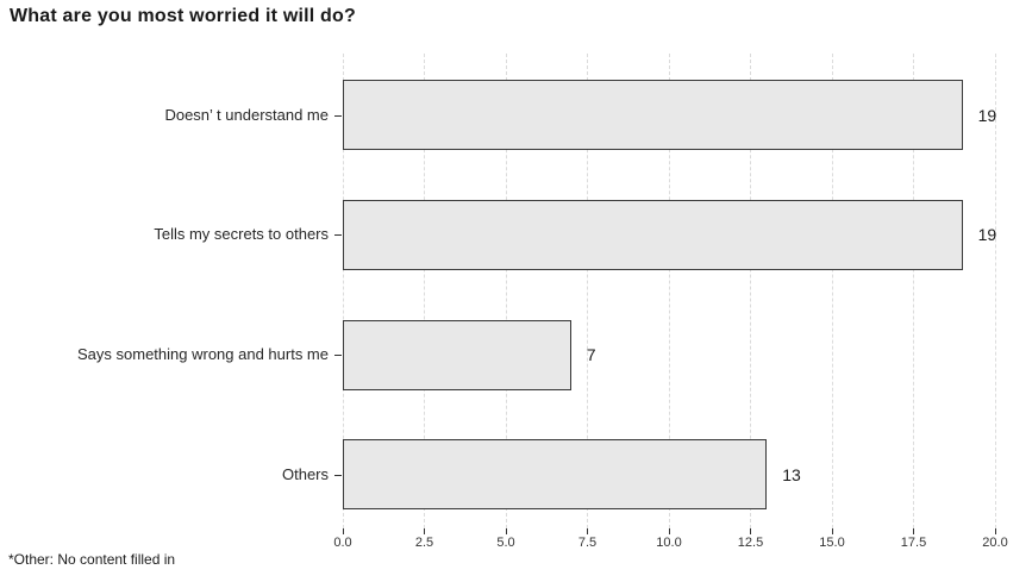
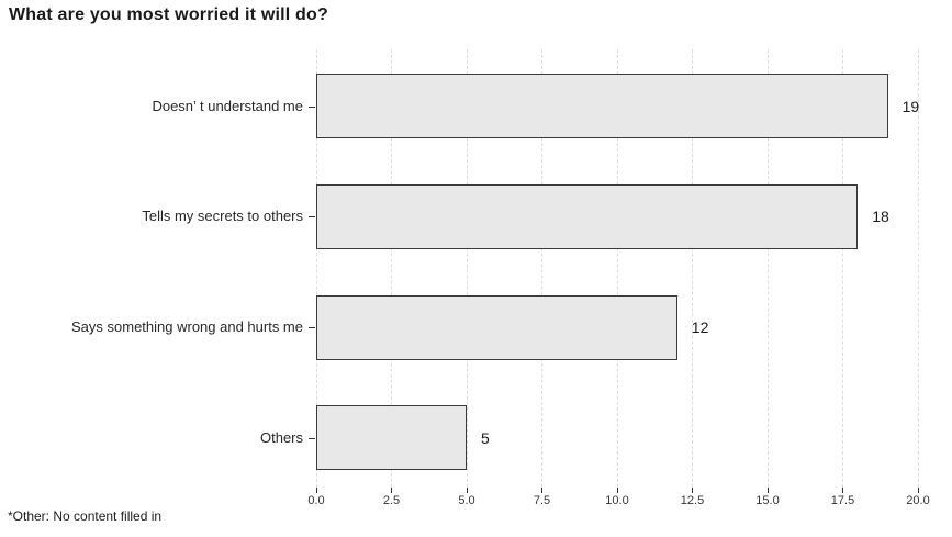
Tells my secrets to others: 19 -> 18
Says something wrong and hurts me: 7 -> 12
Others: 13 -> 5
